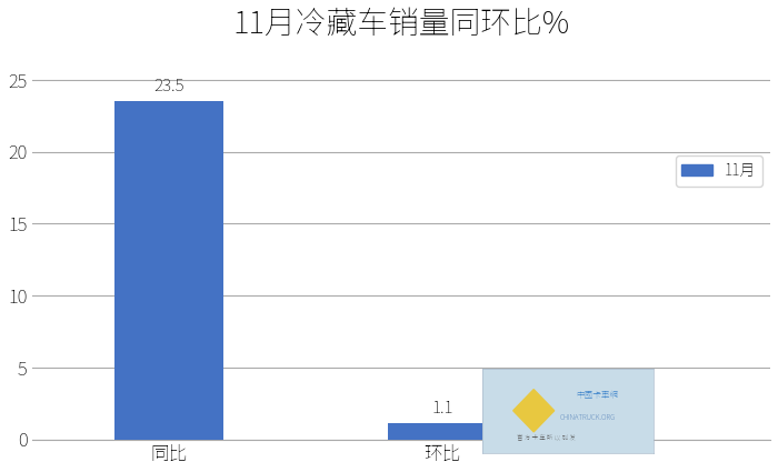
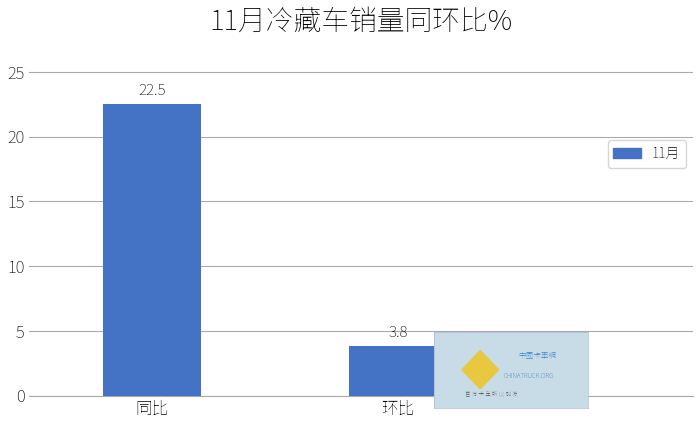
同比: 23.5 -> 22.5
环比: 1.1 -> 3.8
